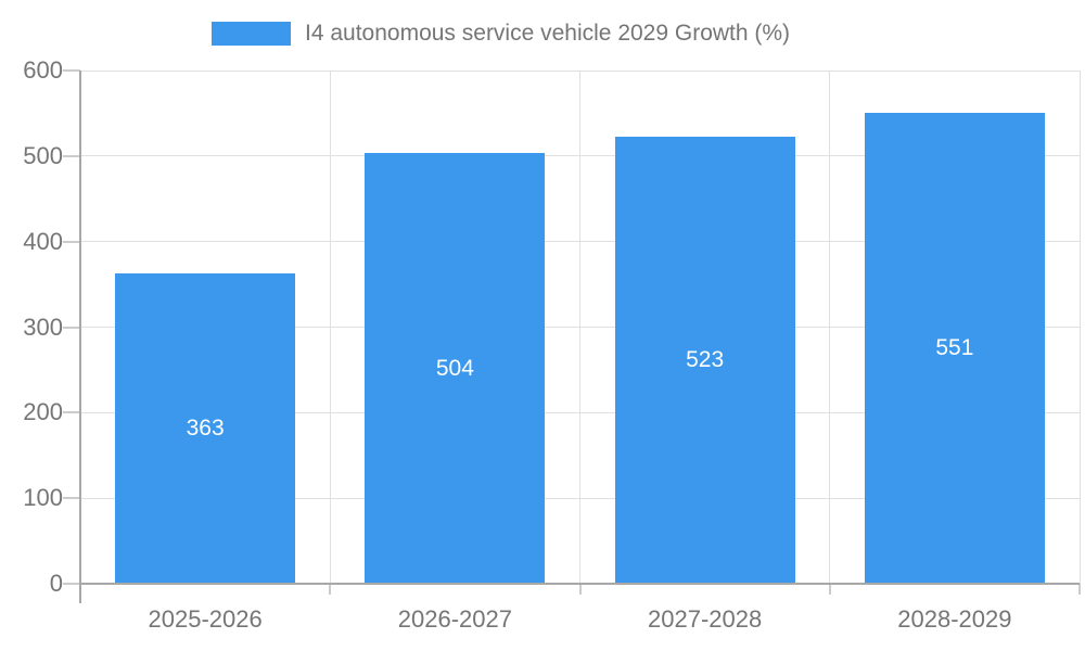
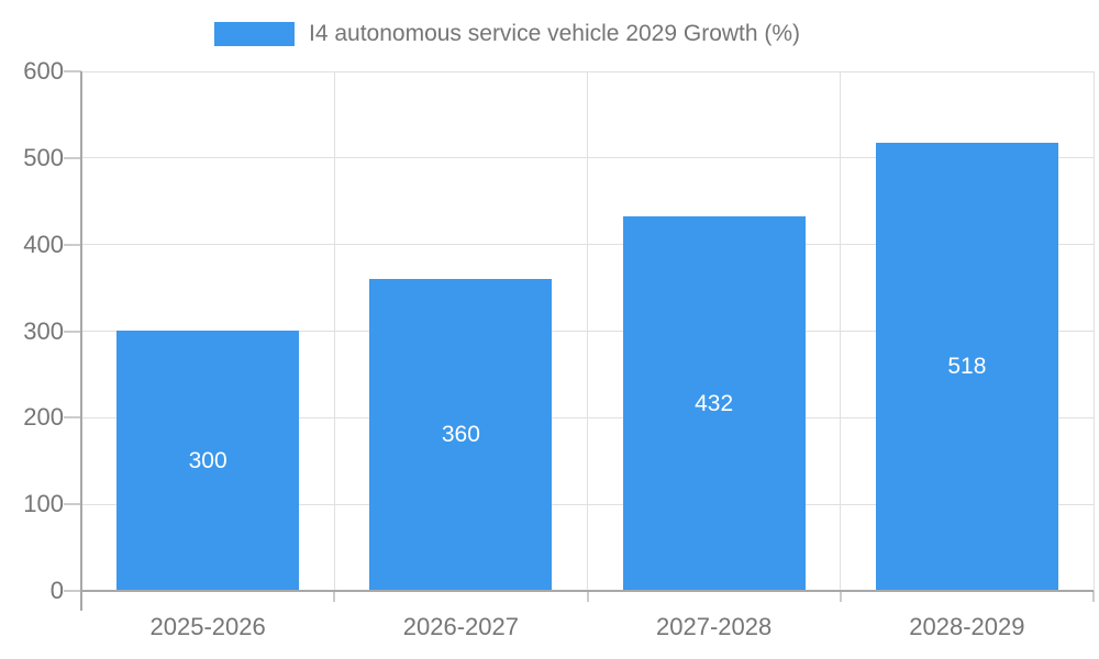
2025-2026: 363 -> 300
2026-2027: 504 -> 360
2027-2028: 523 -> 432
2028-2029: 551 -> 518
